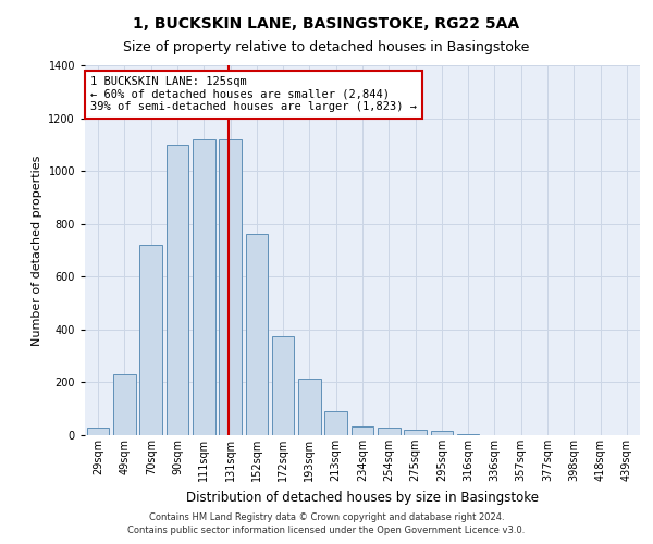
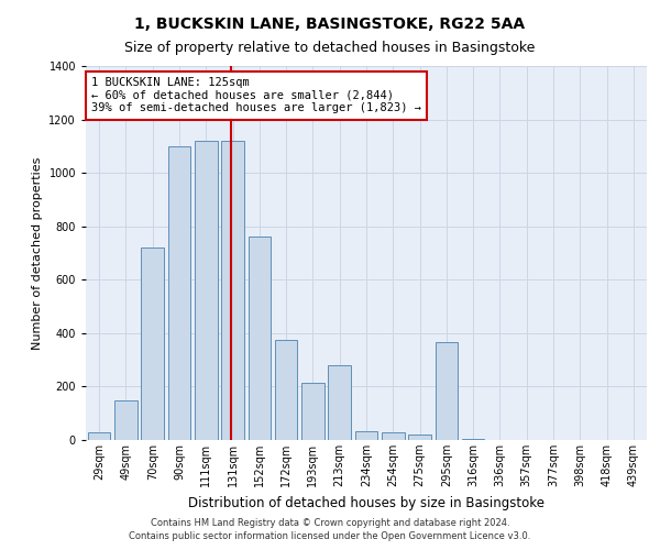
49sqm: 230 -> 150
213sqm: 90 -> 280
295sqm: 15 -> 365
